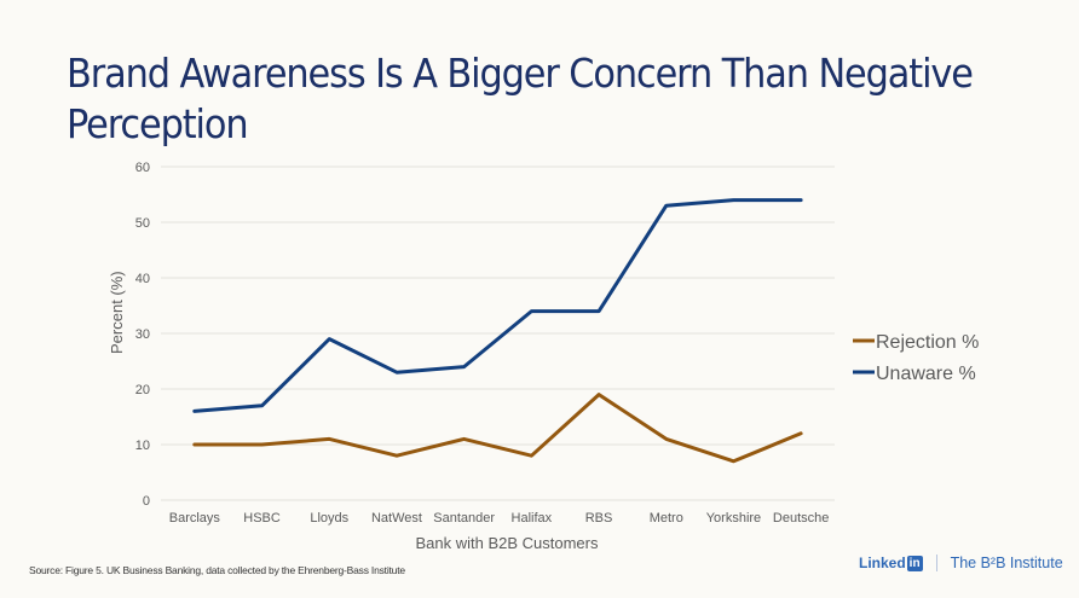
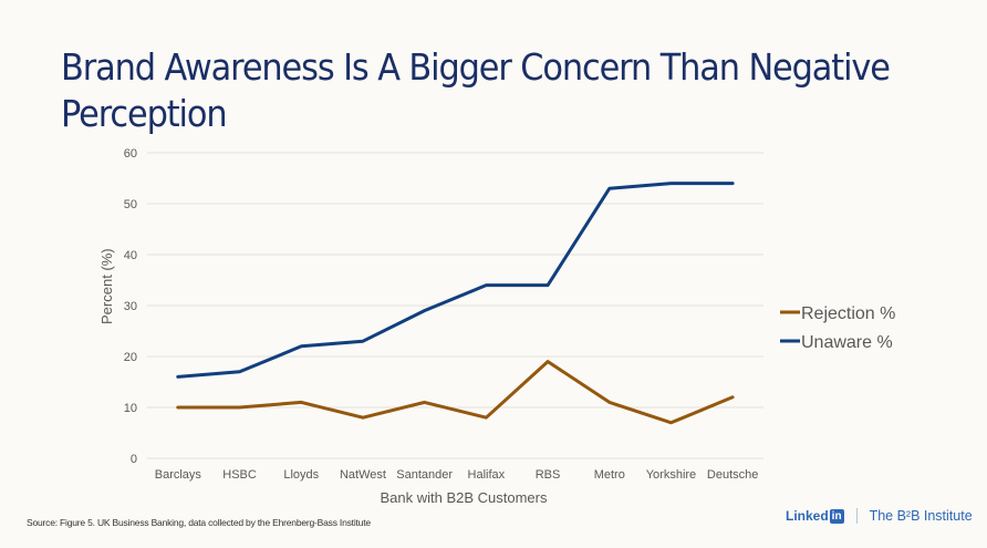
Unaware %/Lloyds: 29 -> 22
Unaware %/Santander: 24 -> 29
